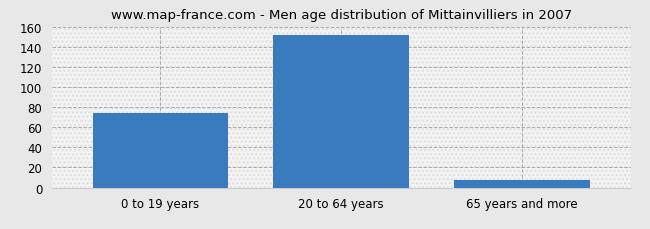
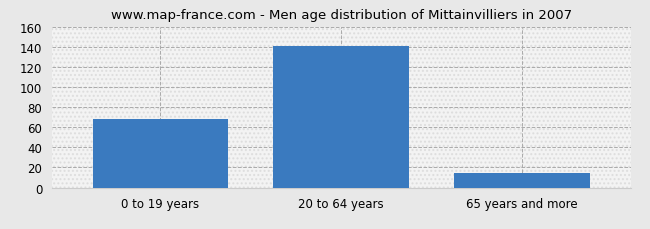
0 to 19 years: 74 -> 68
20 to 64 years: 152 -> 141
65 years and more: 8 -> 15
